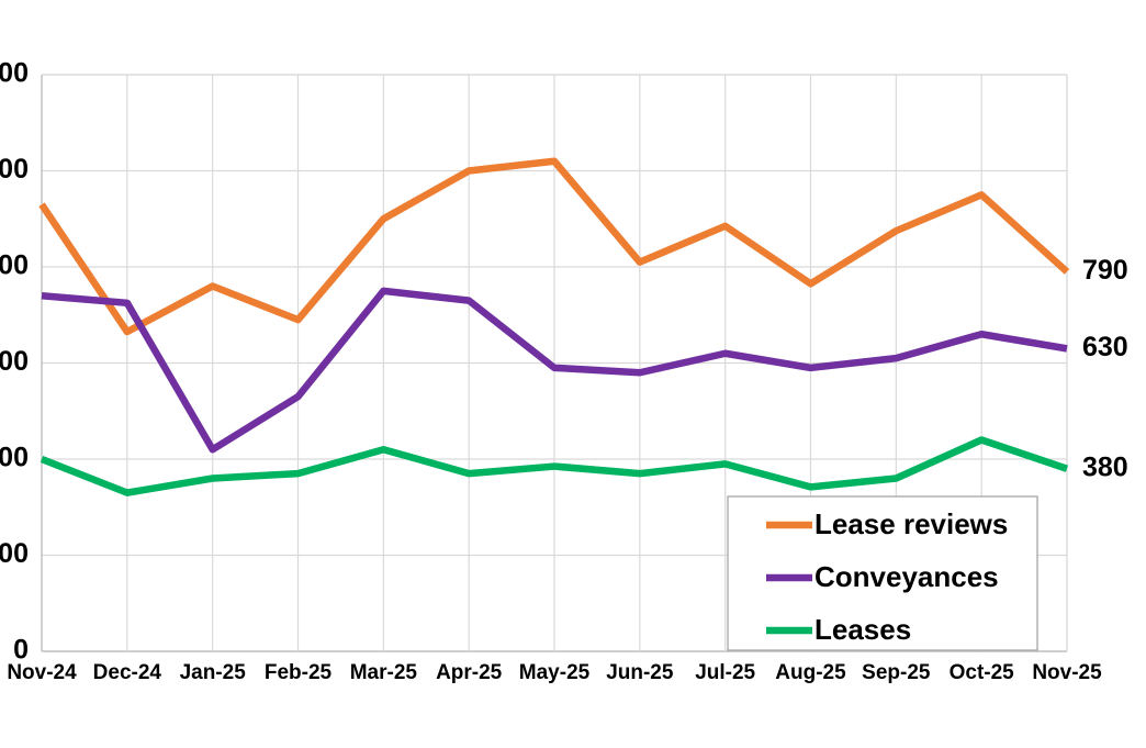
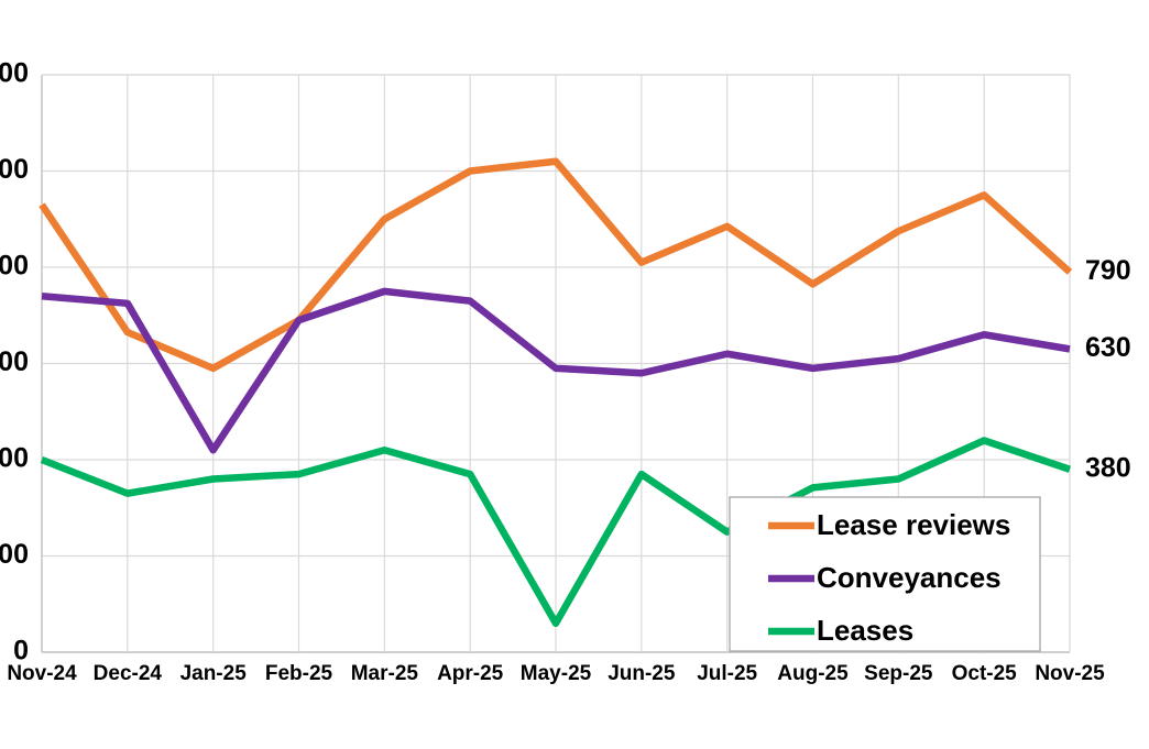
Lease reviews/Jan-25: 760 -> 590
Conveyances/Feb-25: 530 -> 690
Leases/May-25: 380 -> 60
Leases/Jul-25: 390 -> 250
